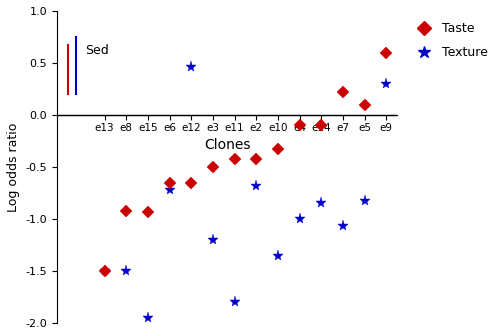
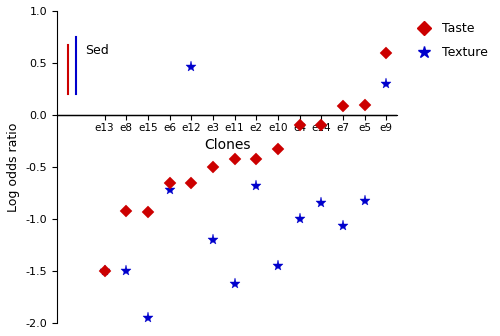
Texture/e11: -1.80 -> -1.62
Texture/e10: -1.36 -> -1.45
Taste/e7: 0.22 -> 0.09
